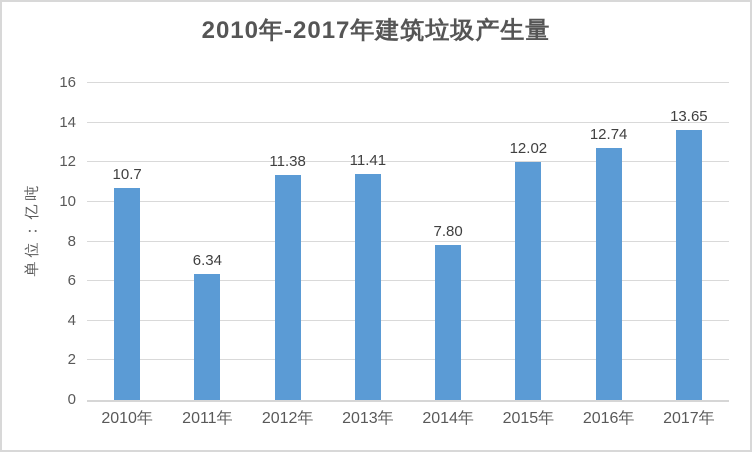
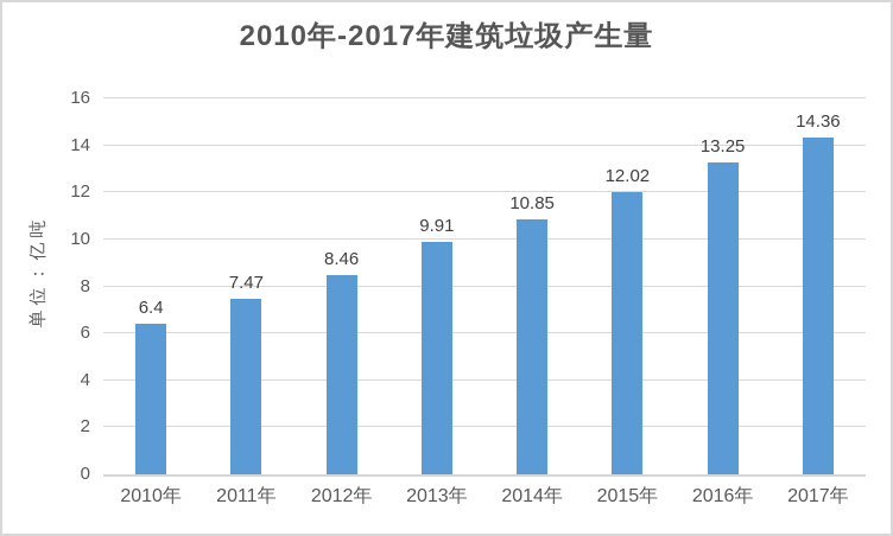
2010年: 10.7 -> 6.4
2011年: 6.34 -> 7.47
2012年: 11.38 -> 8.46
2013年: 11.41 -> 9.91
2014年: 7.80 -> 10.85
2016年: 12.74 -> 13.25
2017年: 13.65 -> 14.36
